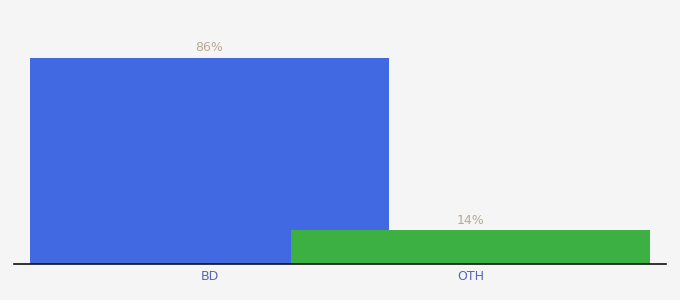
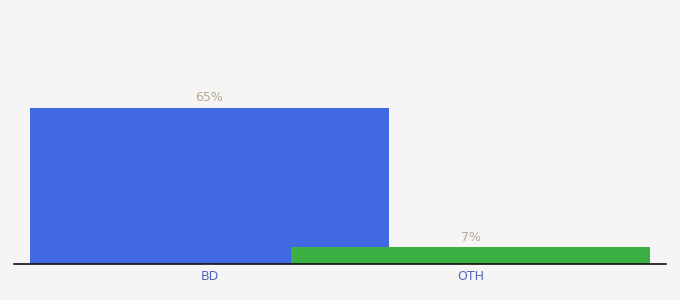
BD: 86% -> 65%
OTH: 14% -> 7%
